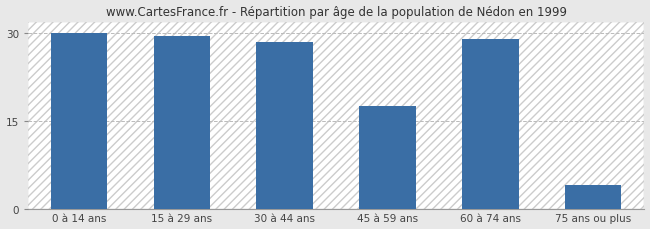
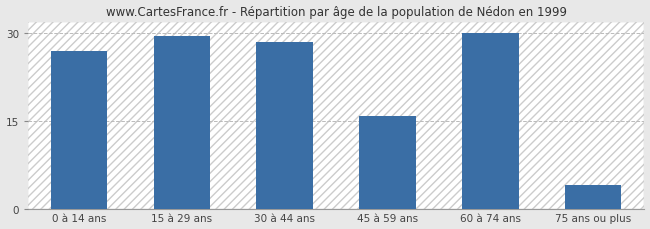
0 à 14 ans: 30.0 -> 27.0
45 à 59 ans: 17.5 -> 15.8
60 à 74 ans: 29.0 -> 30.0
